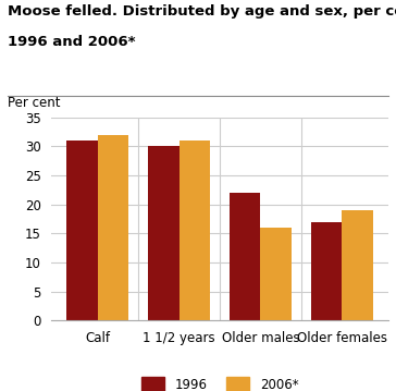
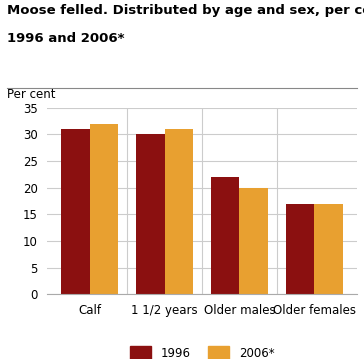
2006*/Older males: 16 -> 20
2006*/Older females: 19 -> 17
